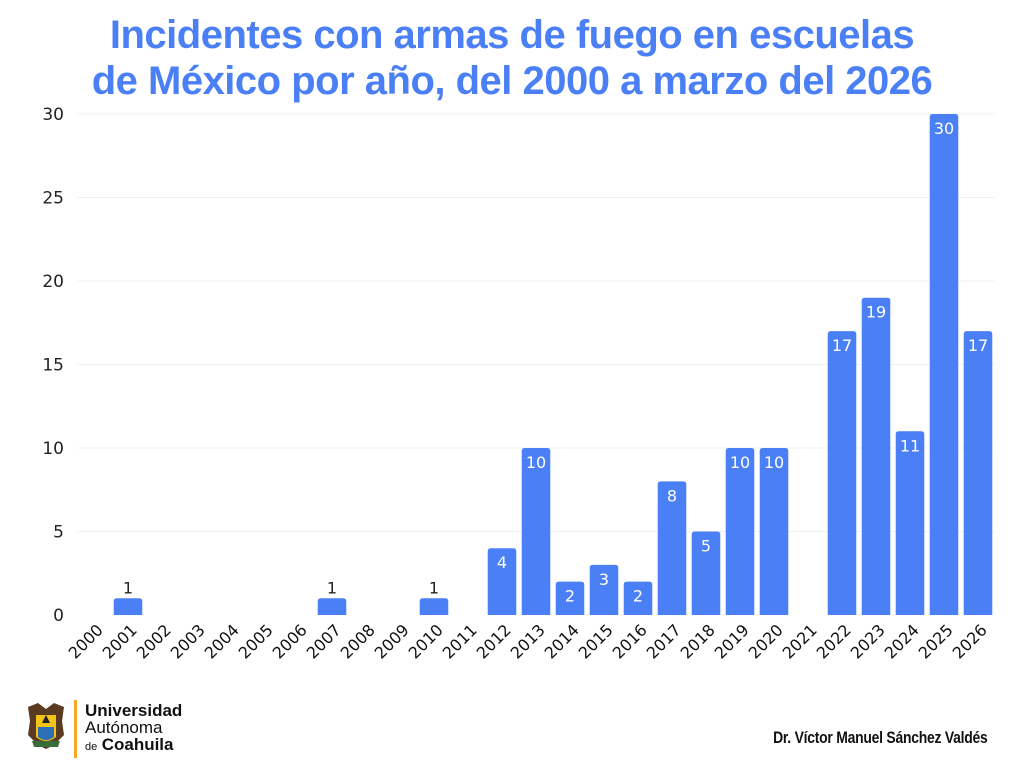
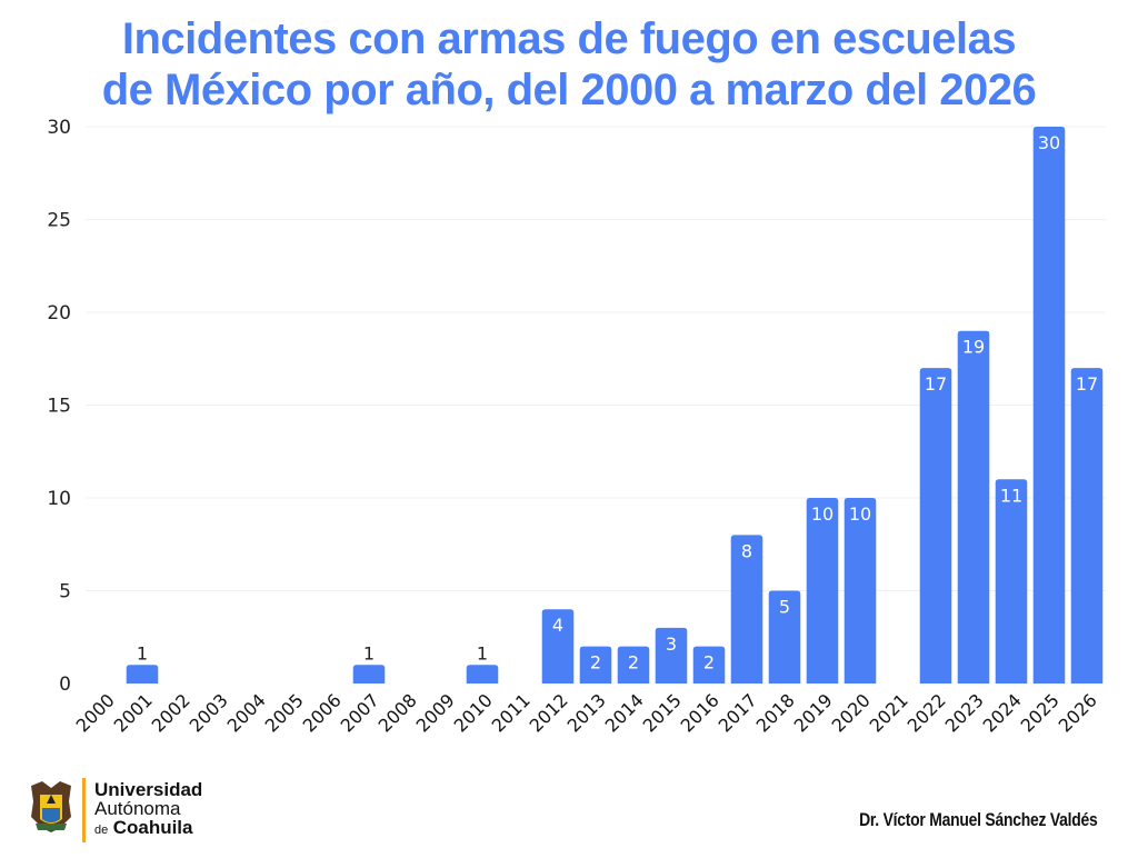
2013: 10 -> 2
